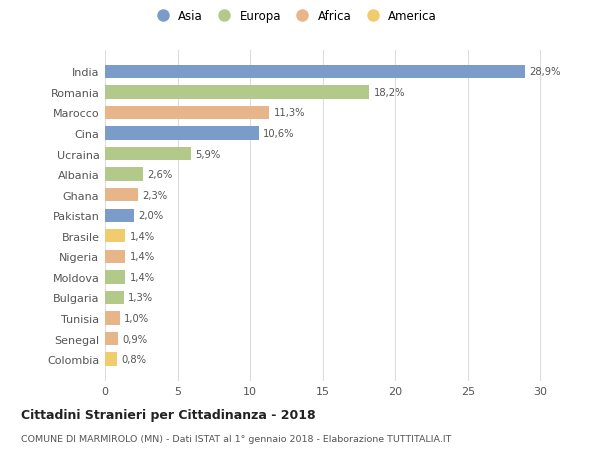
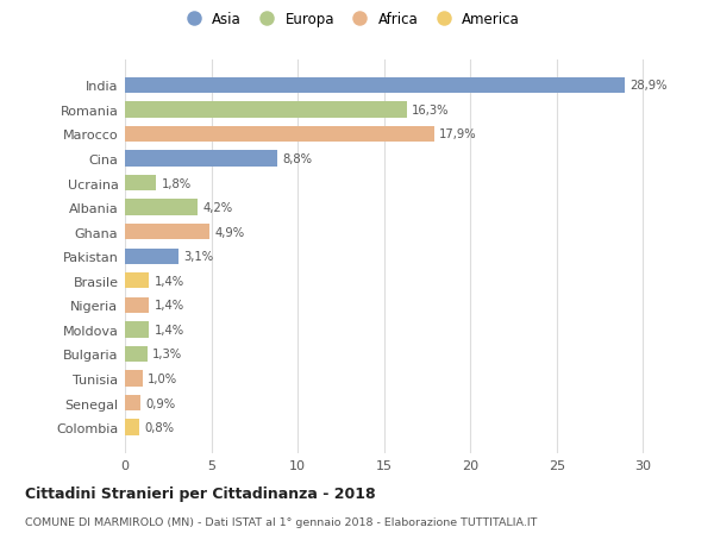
Romania: 18,2% -> 16,3%
Marocco: 11,3% -> 17,9%
Cina: 10,6% -> 8,8%
Ucraina: 5,9% -> 1,8%
Albania: 2,6% -> 4,2%
Ghana: 2,3% -> 4,9%
Pakistan: 2,0% -> 3,1%
